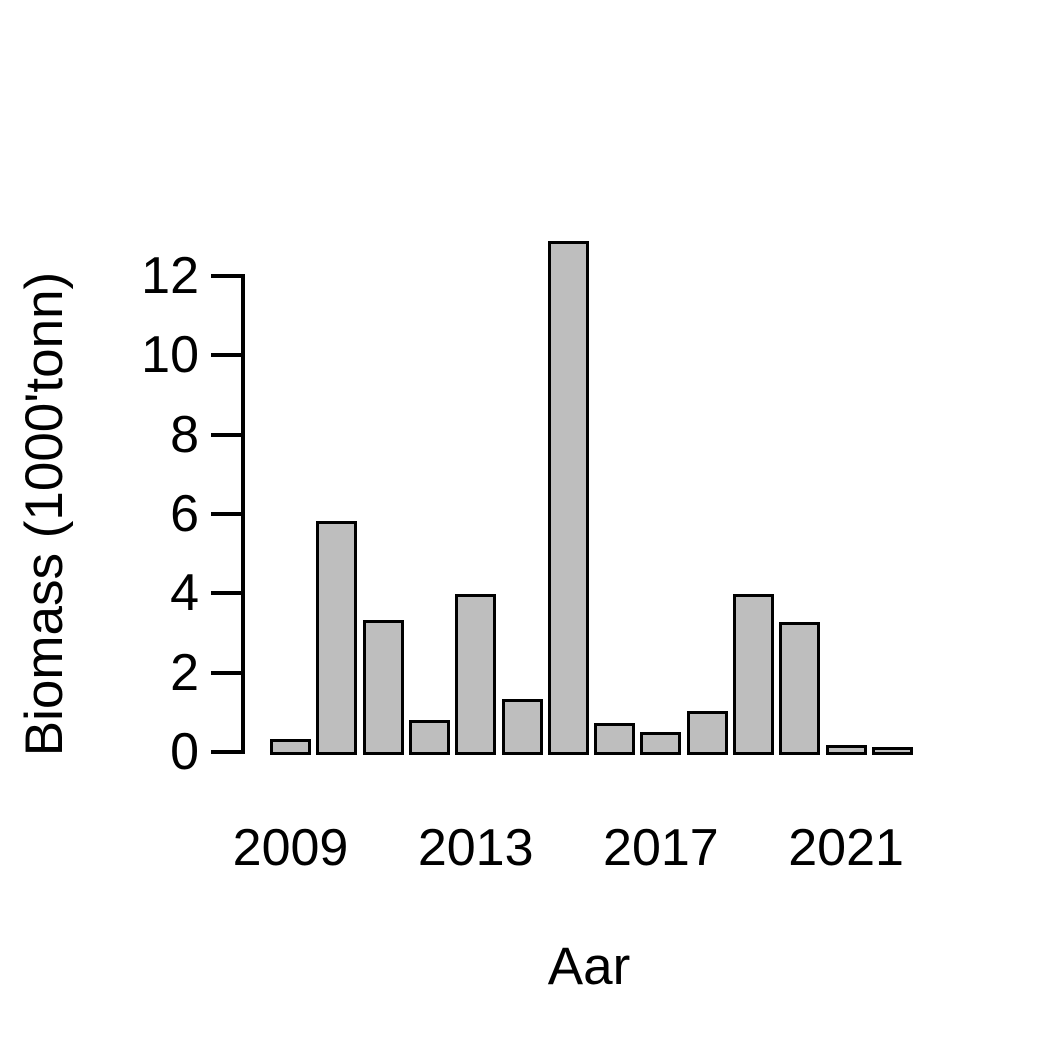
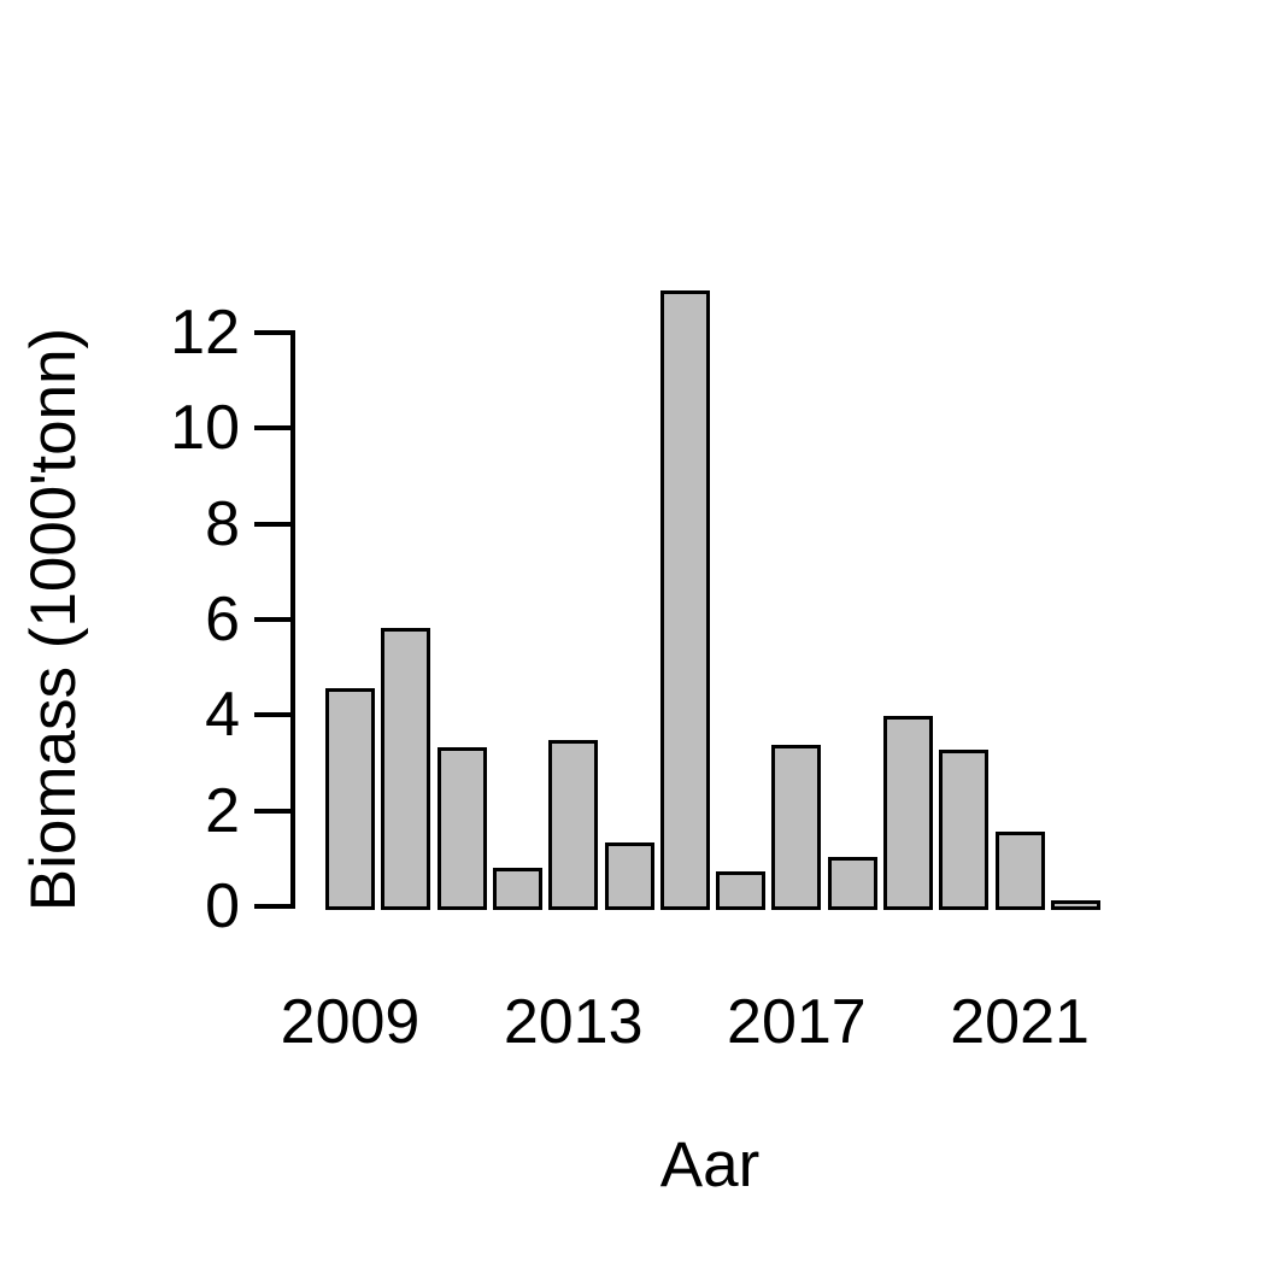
2009: 0.2 -> 4.5
2013: 3.9 -> 3.4
2017: 0.4 -> 3.3
2021: 0.1 -> 1.5
